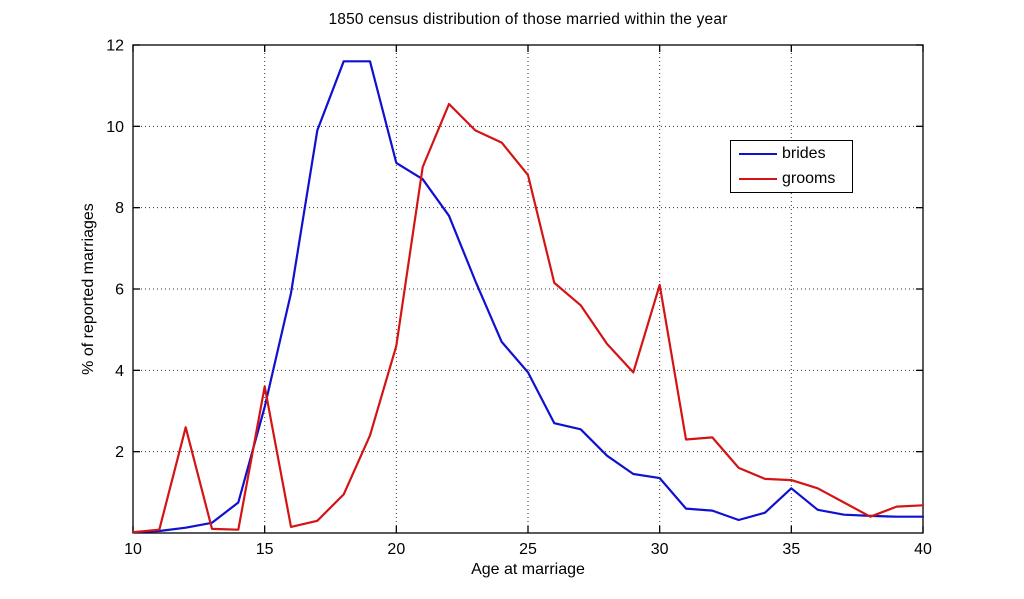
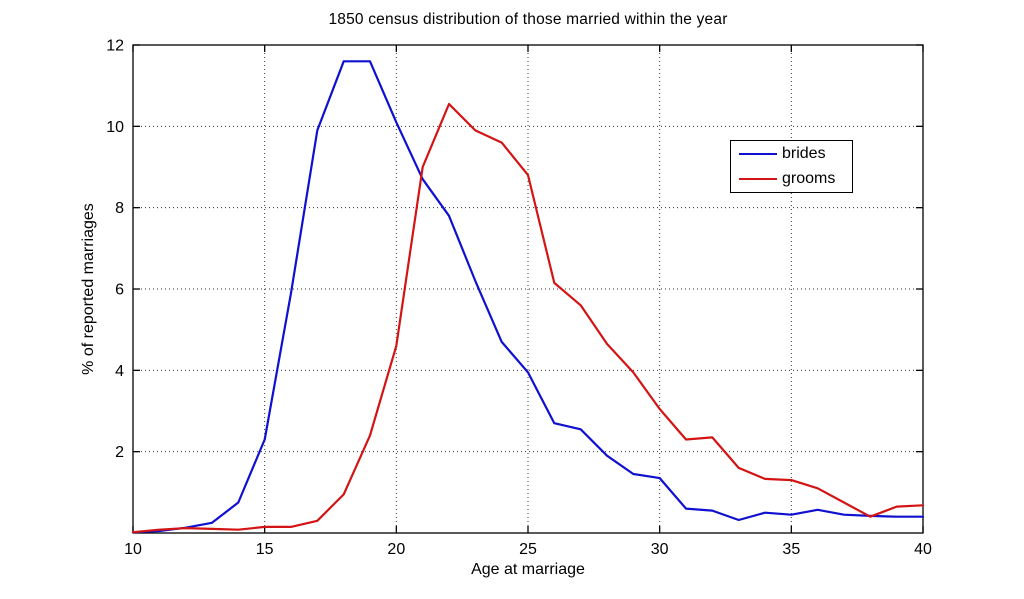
grooms/12: 2.6 -> 0.1
brides/15: 3.1 -> 2.3
grooms/15: 3.6 -> 0.1
brides/20: 9.1 -> 10.1
grooms/30: 6.1 -> 3.0
brides/35: 1.1 -> 0.5
